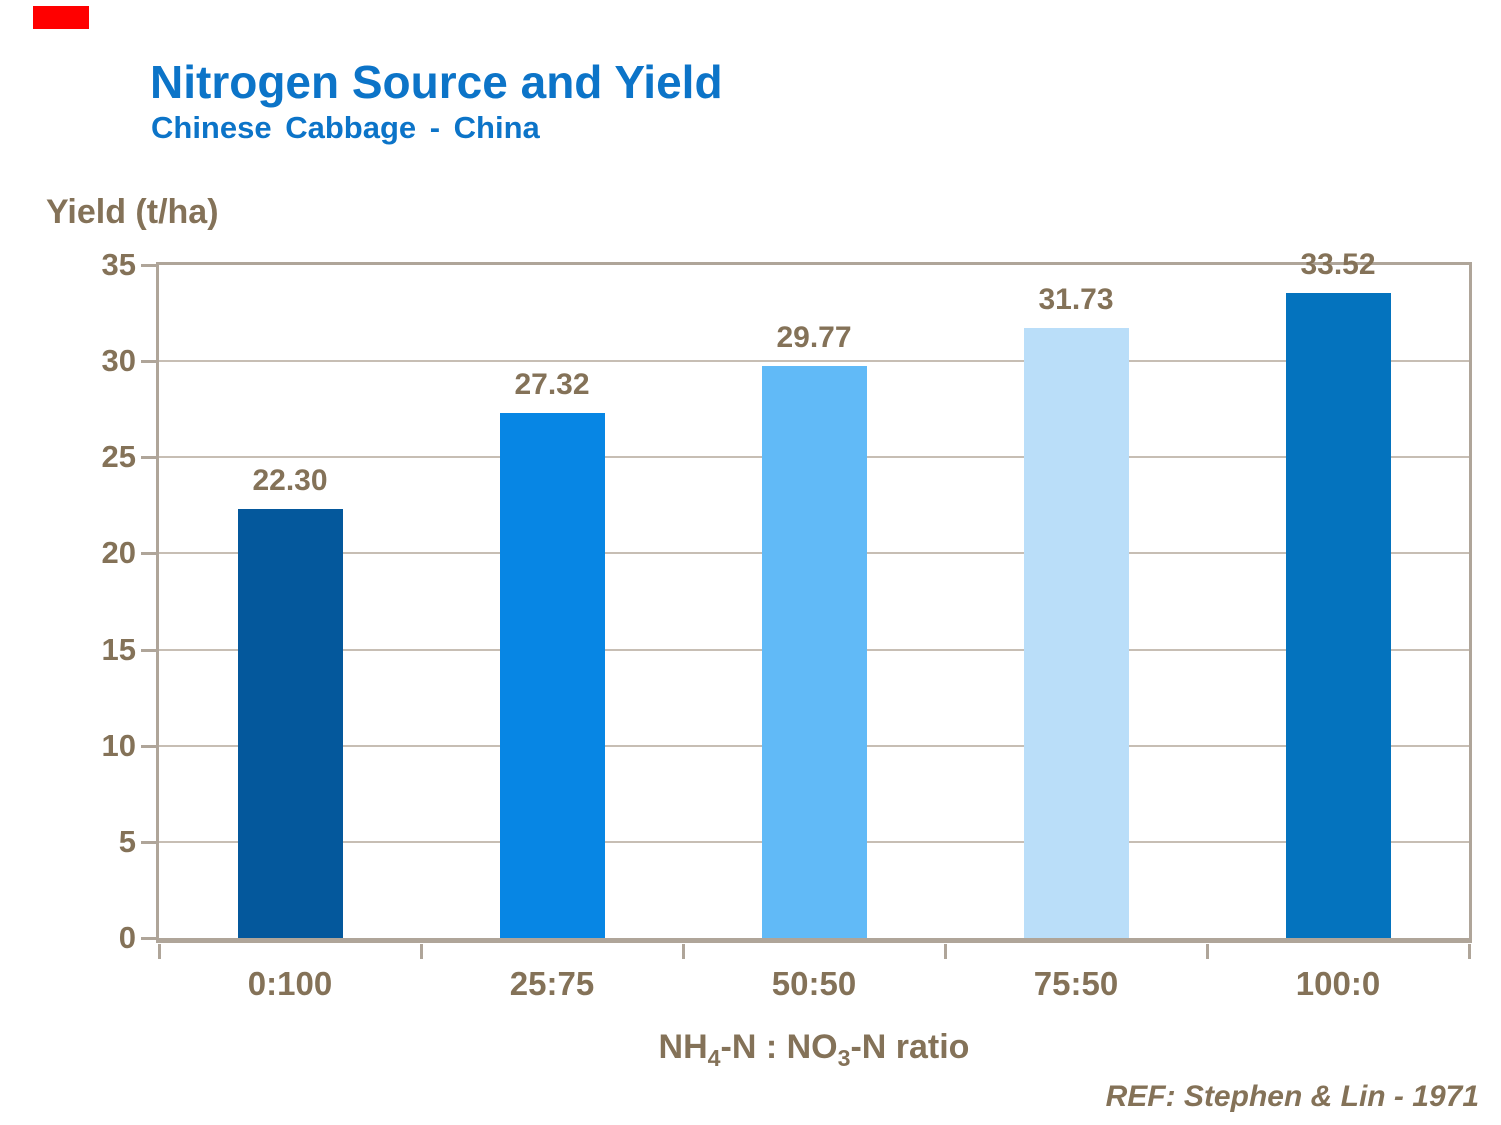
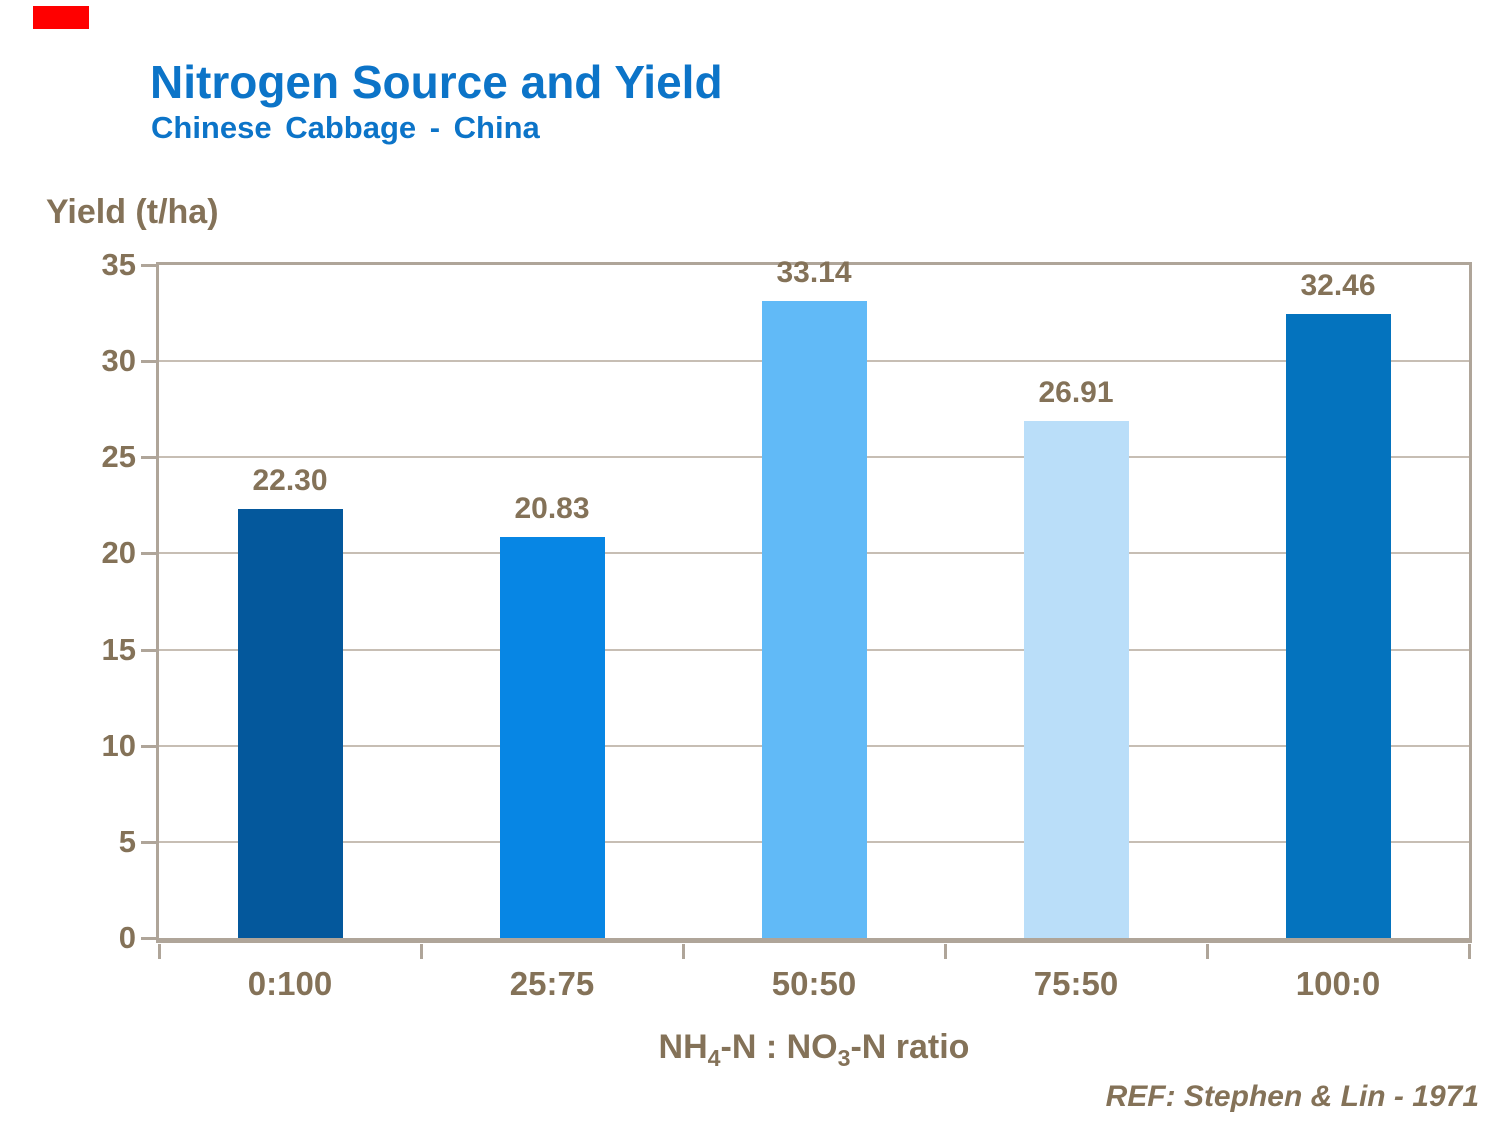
25:75: 27.32 -> 20.83
50:50: 29.77 -> 33.14
75:50: 31.73 -> 26.91
100:0: 33.52 -> 32.46
